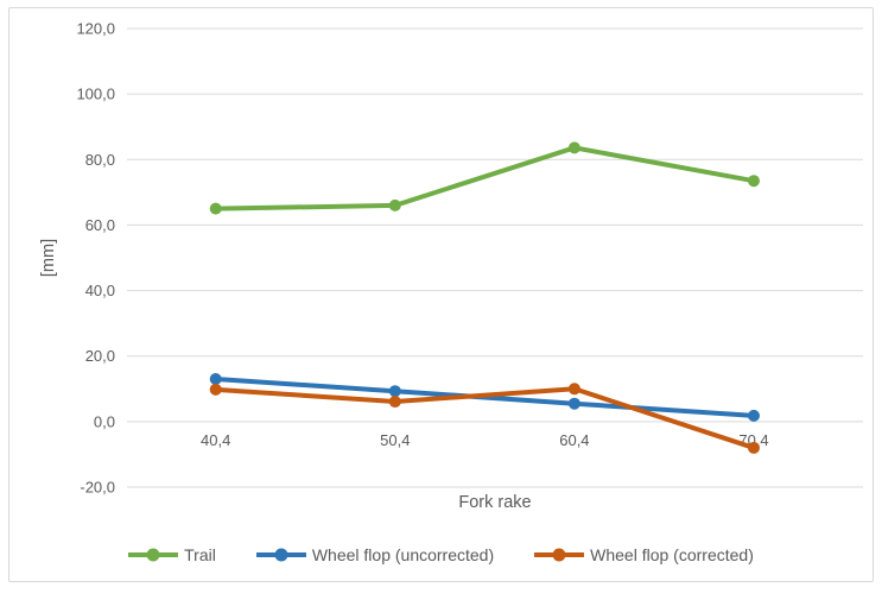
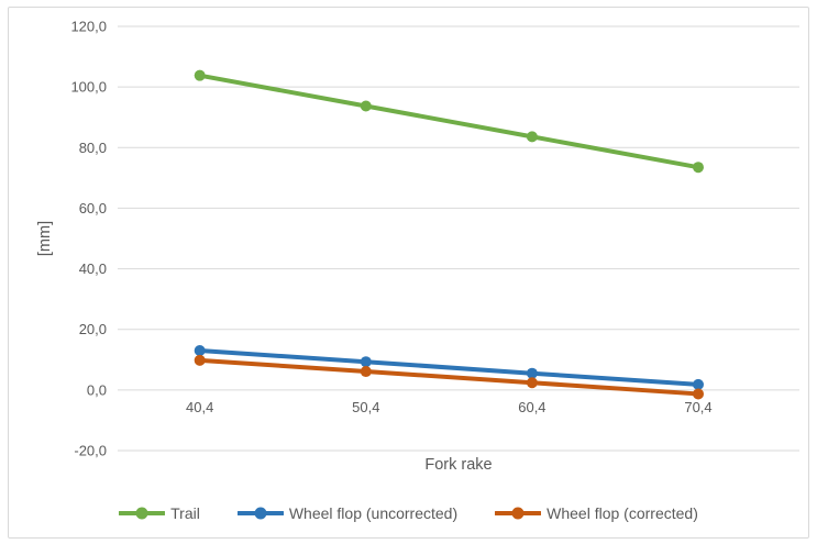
Trail/40,4: 65 -> 104
Trail/50,4: 66 -> 94
Wheel flop (corrected)/60,4: 10 -> 2
Wheel flop (corrected)/70,4: -8 -> -1
